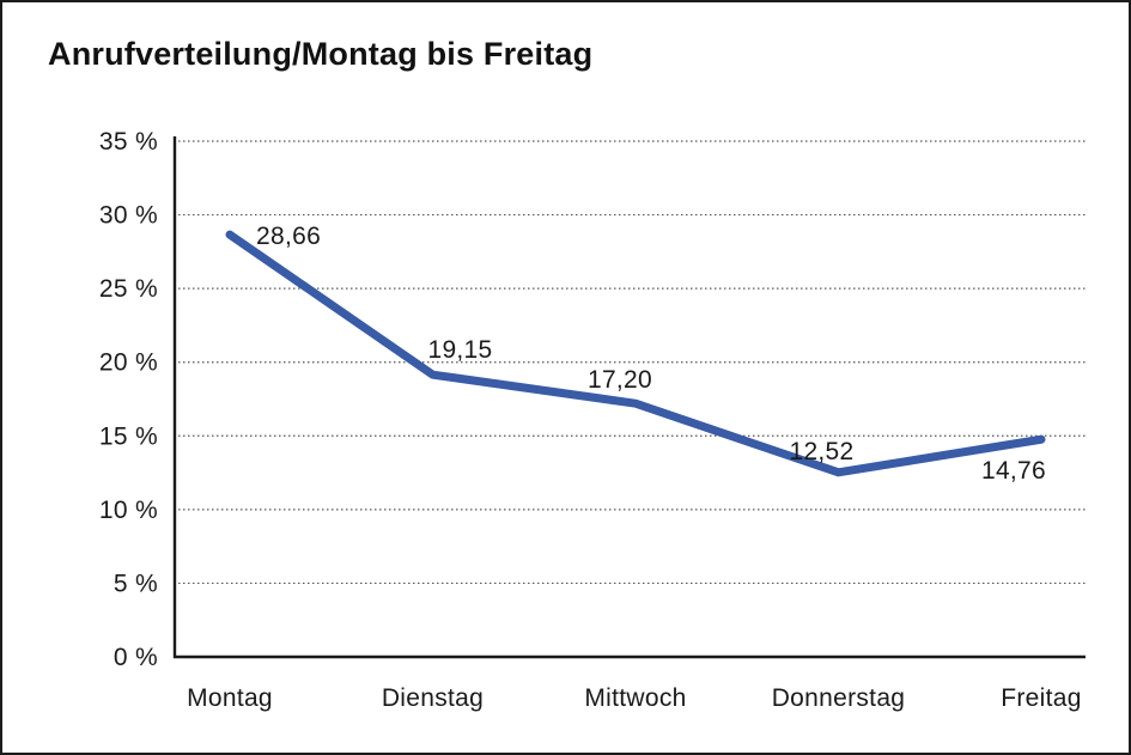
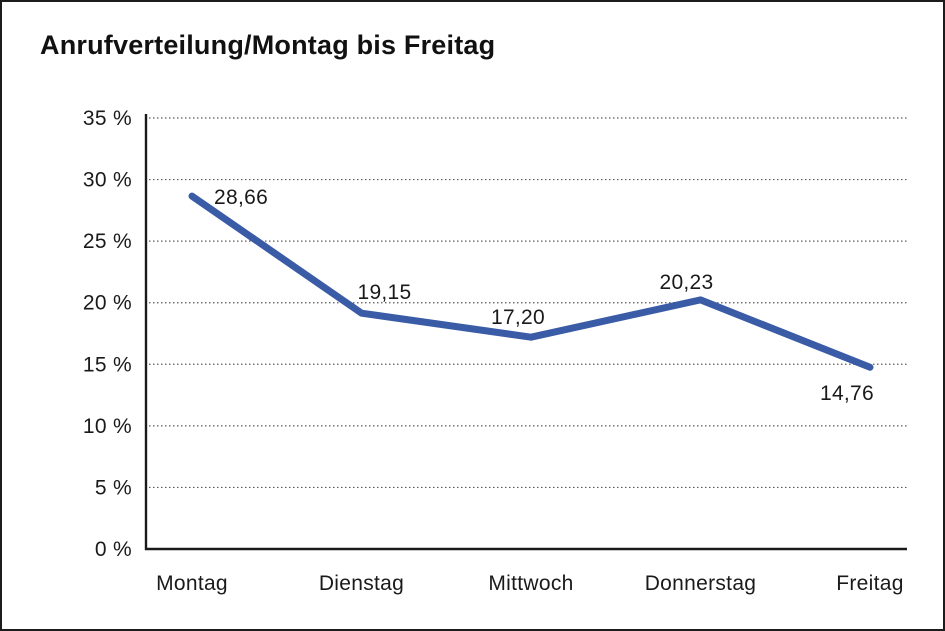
Donnerstag: 12,52 -> 20,23
